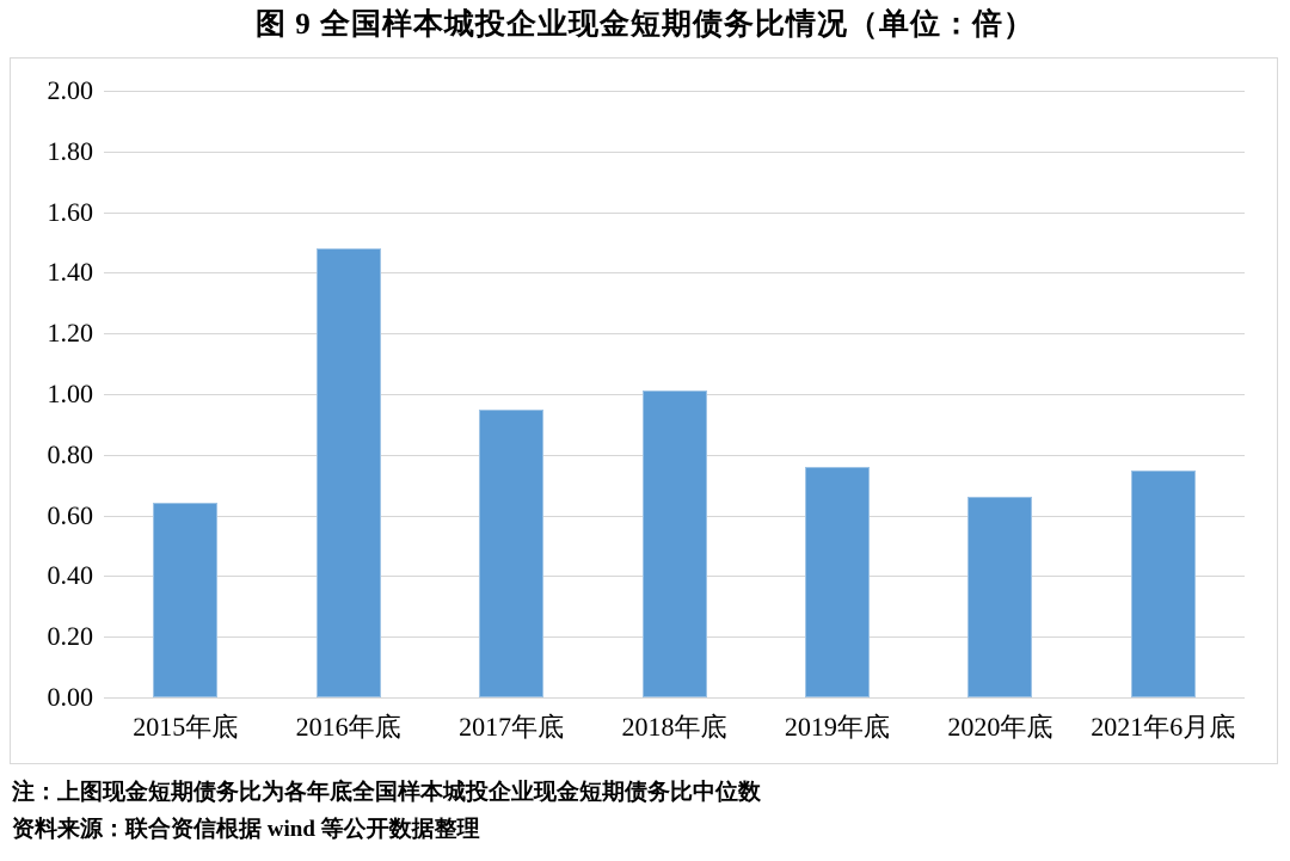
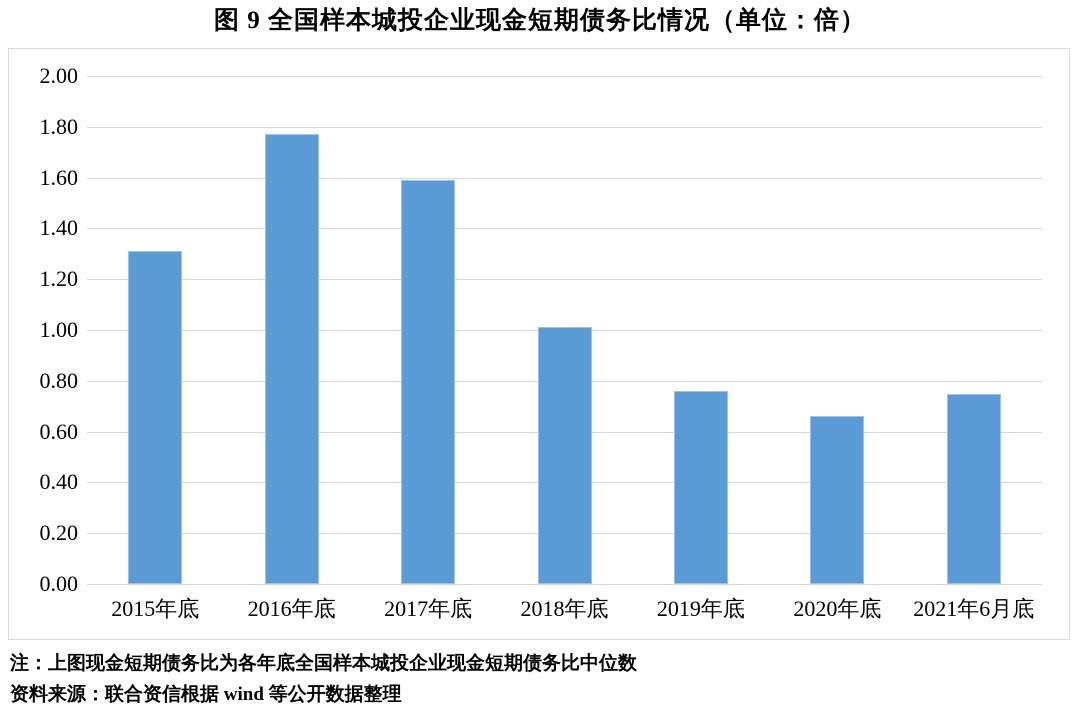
2015年底: 0.64 -> 1.31
2016年底: 1.48 -> 1.77
2017年底: 0.95 -> 1.59
